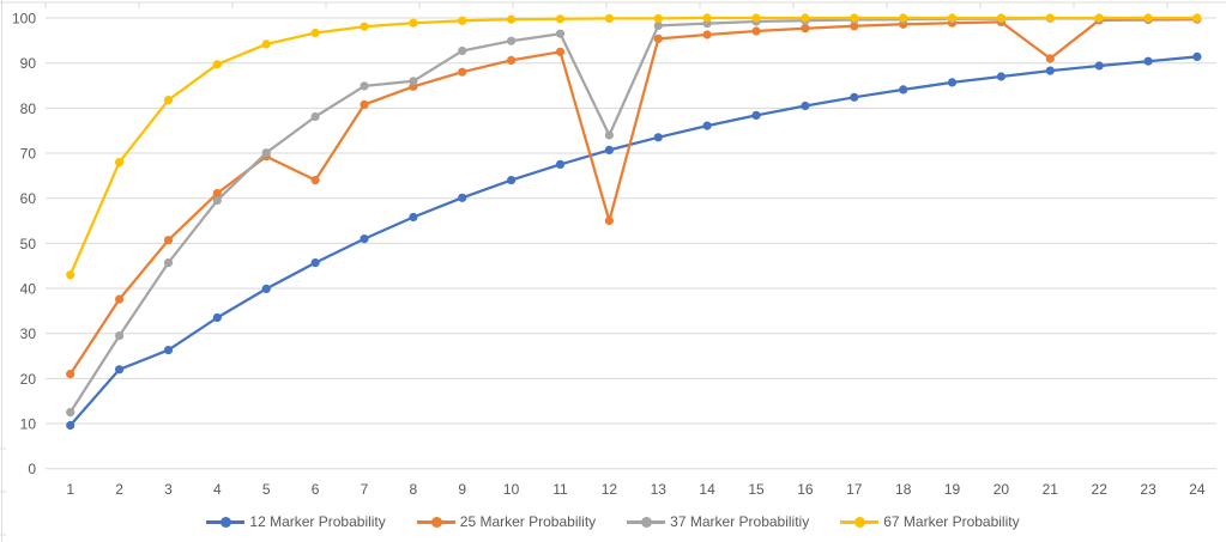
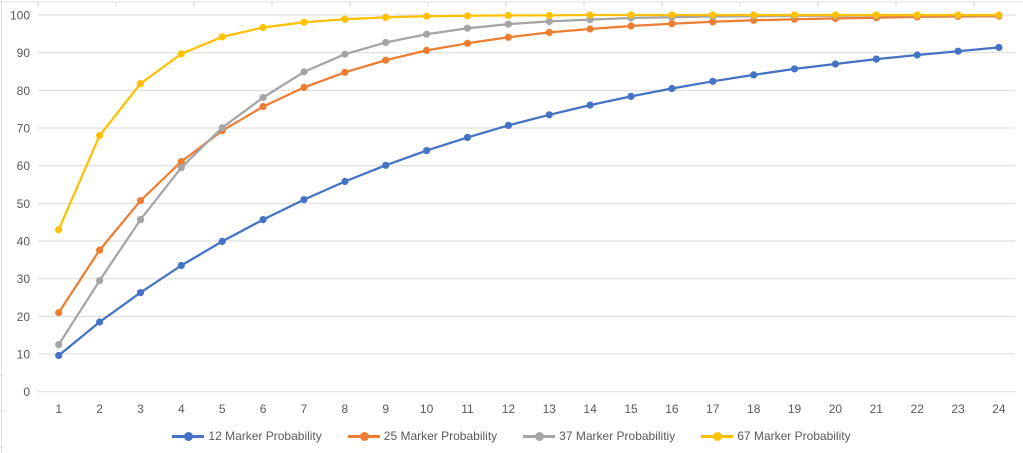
12 Marker Probability/2: 22 -> 18
25 Marker Probability/6: 64 -> 76
37 Marker Probabilitiy/8: 86 -> 90
25 Marker Probability/12: 55 -> 94
37 Marker Probabilitiy/12: 74 -> 98
25 Marker Probability/21: 91 -> 99
